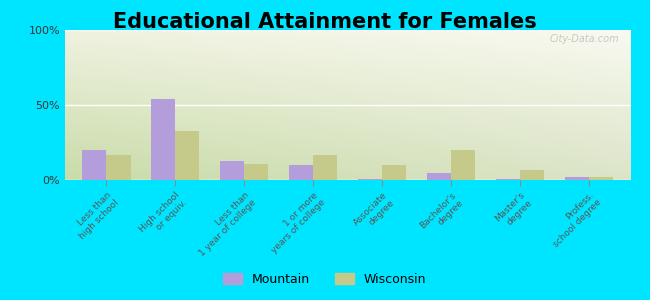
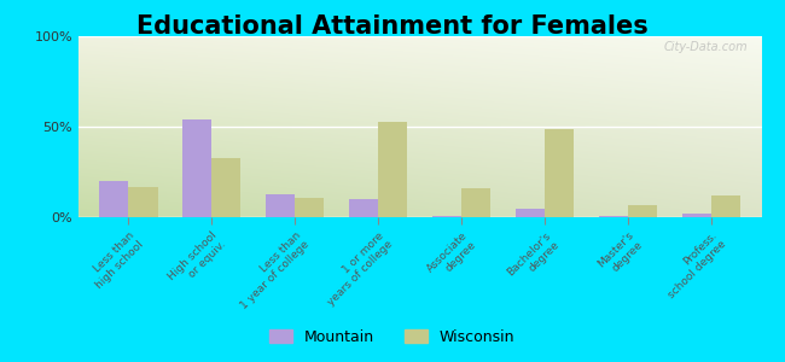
Wisconsin/1 or more years of college: 17% -> 53%
Wisconsin/Associate degree: 10% -> 16%
Wisconsin/Bachelor's degree: 20% -> 49%
Wisconsin/Profess. school degree: 2% -> 12%
